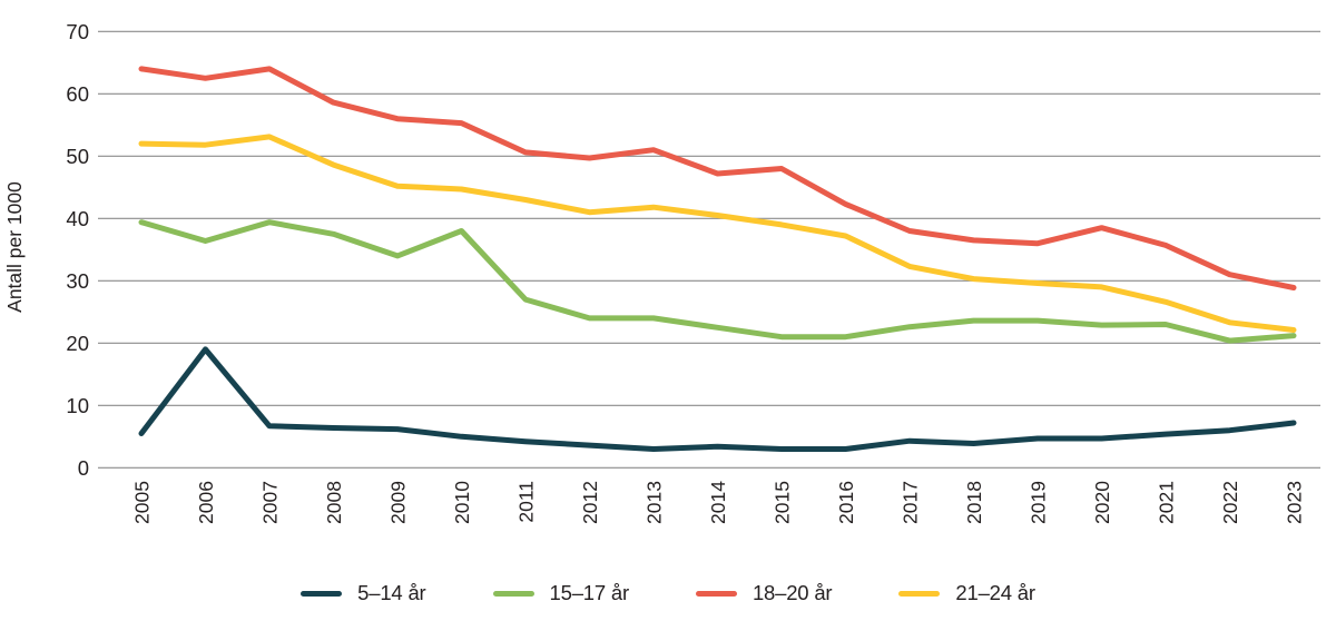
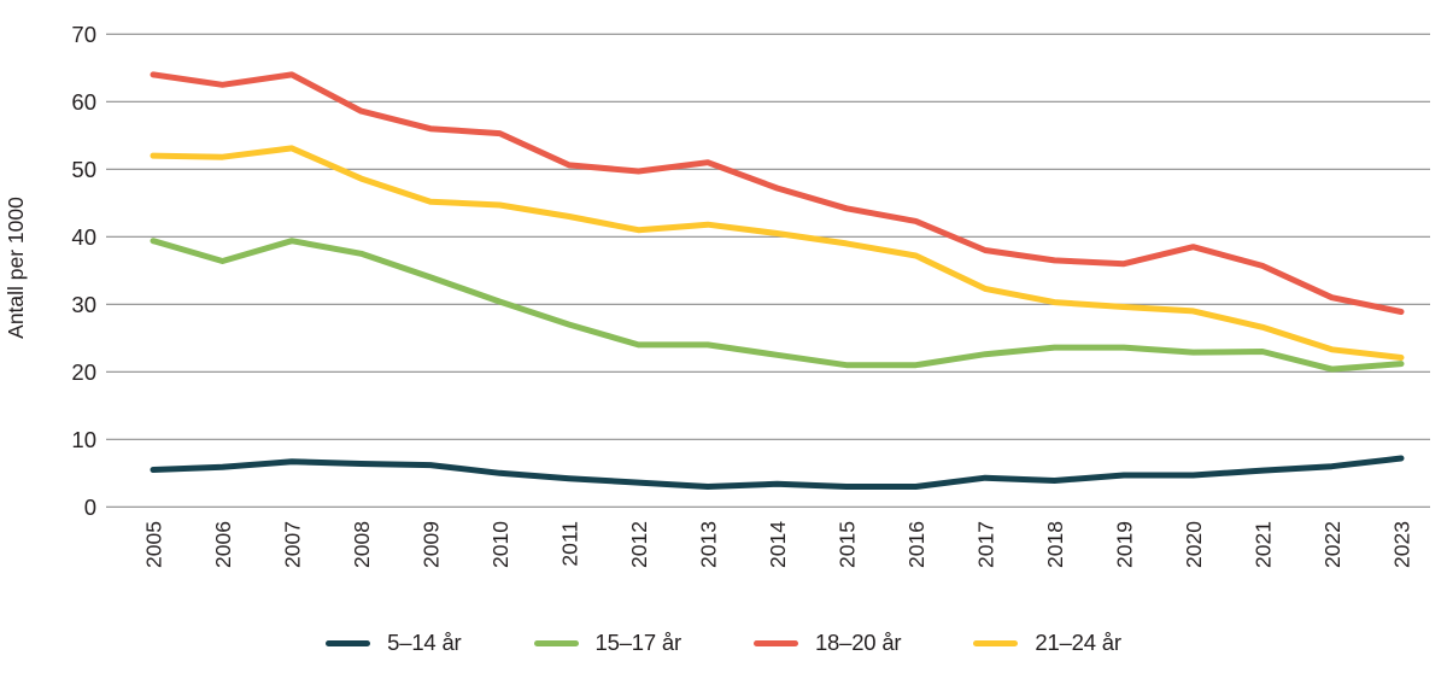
5–14 år/2006: 19 -> 6
15–17 år/2010: 38 -> 30
18–20 år/2015: 48 -> 44
